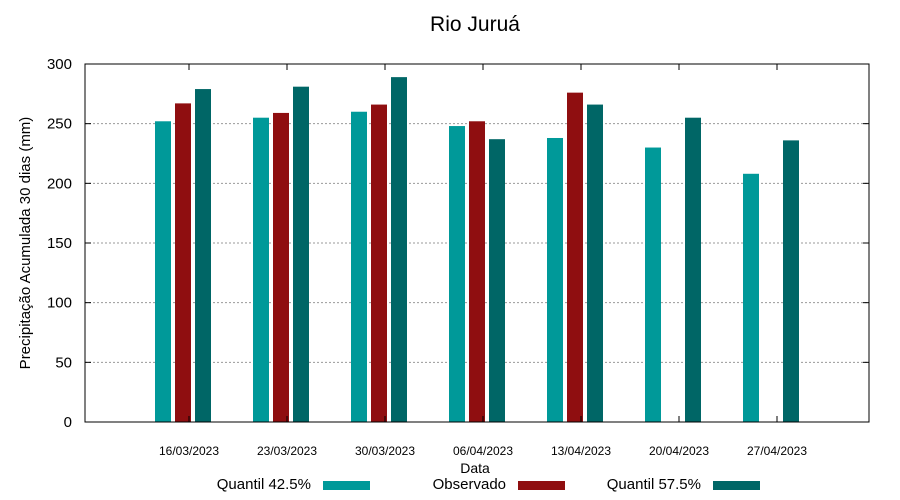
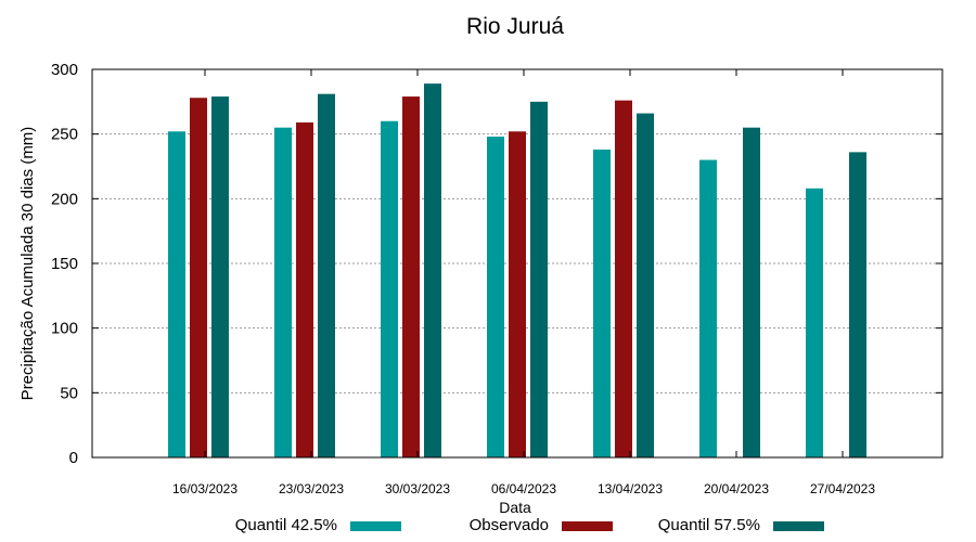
Observado/16/03/2023: 267 -> 278
Observado/30/03/2023: 266 -> 279
Quantil 57.5%/06/04/2023: 237 -> 275
